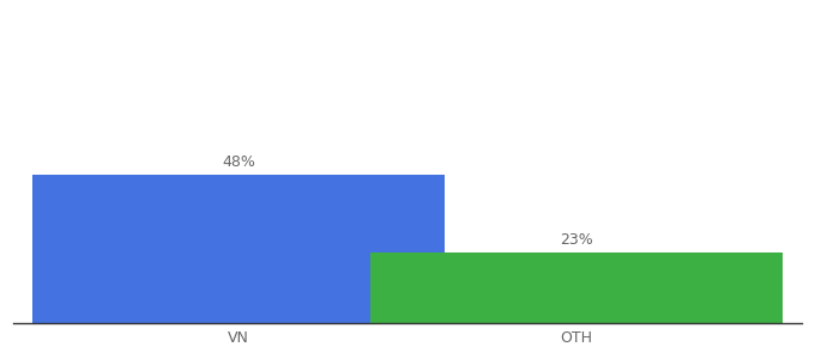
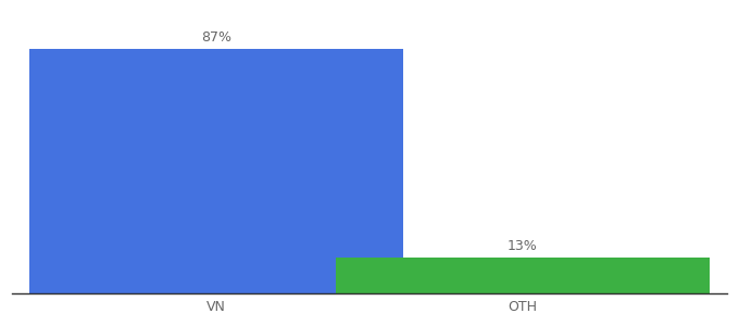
VN: 48% -> 87%
OTH: 23% -> 13%
